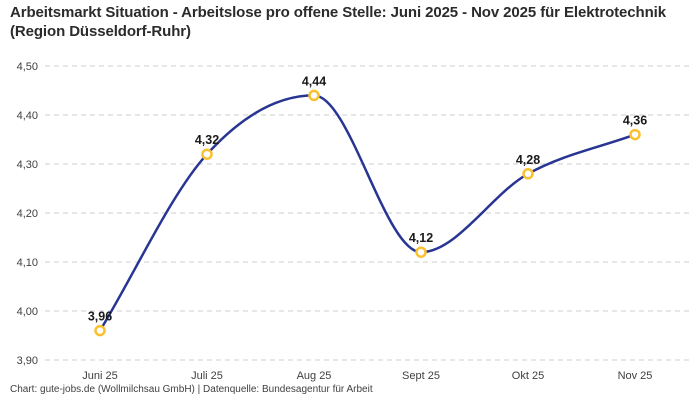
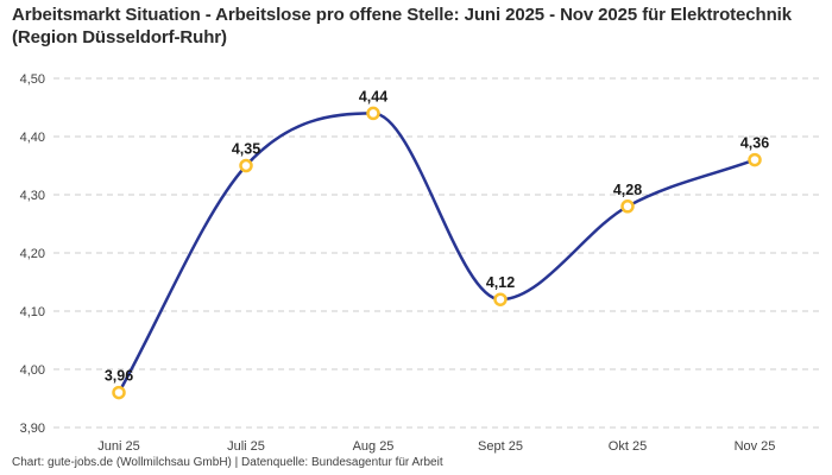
Juli 25: 4,32 -> 4,35
